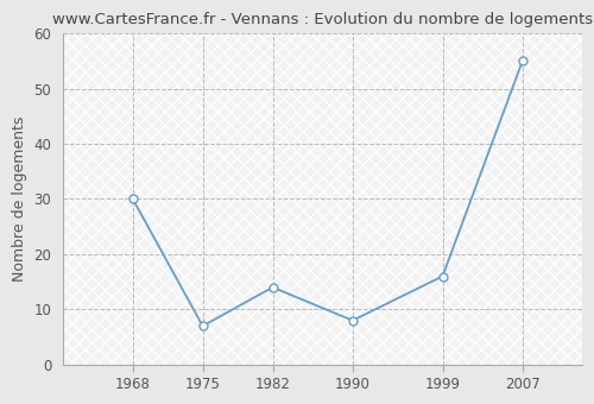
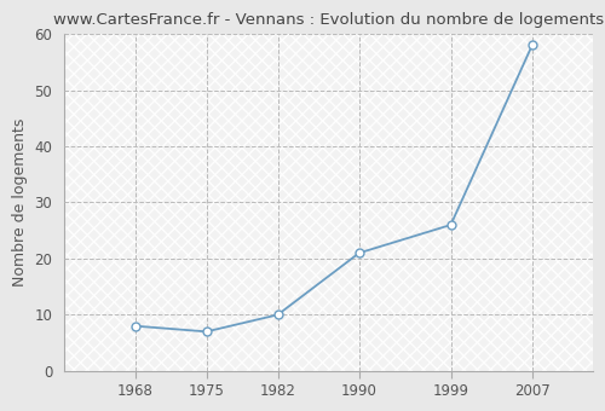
1968: 30 -> 8
1982: 14 -> 10
1990: 8 -> 21
1999: 16 -> 26
2007: 55 -> 58
